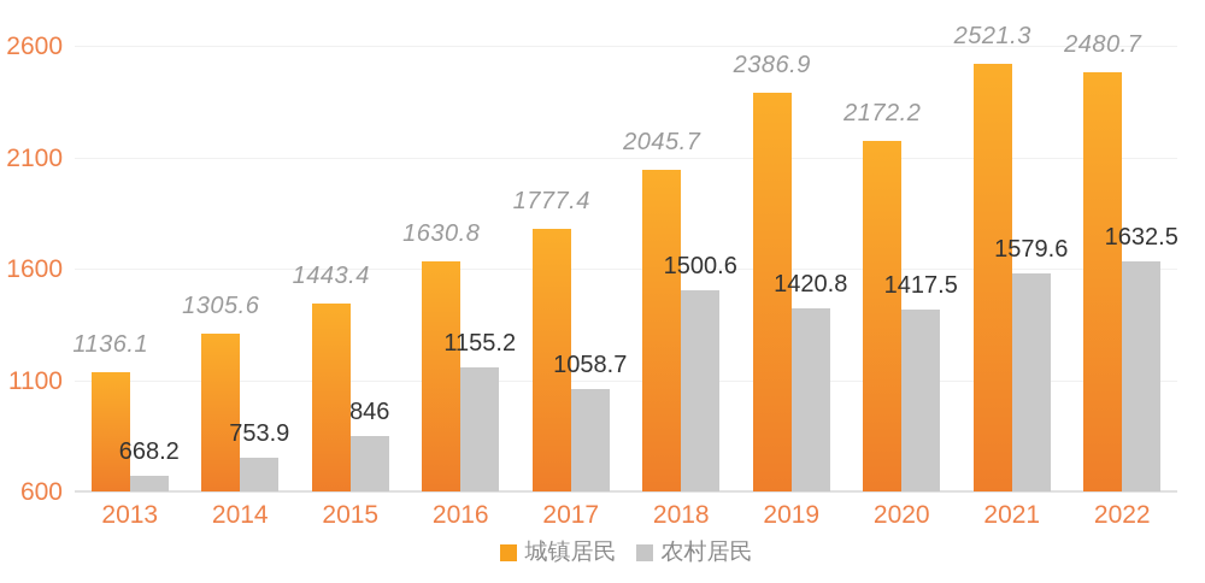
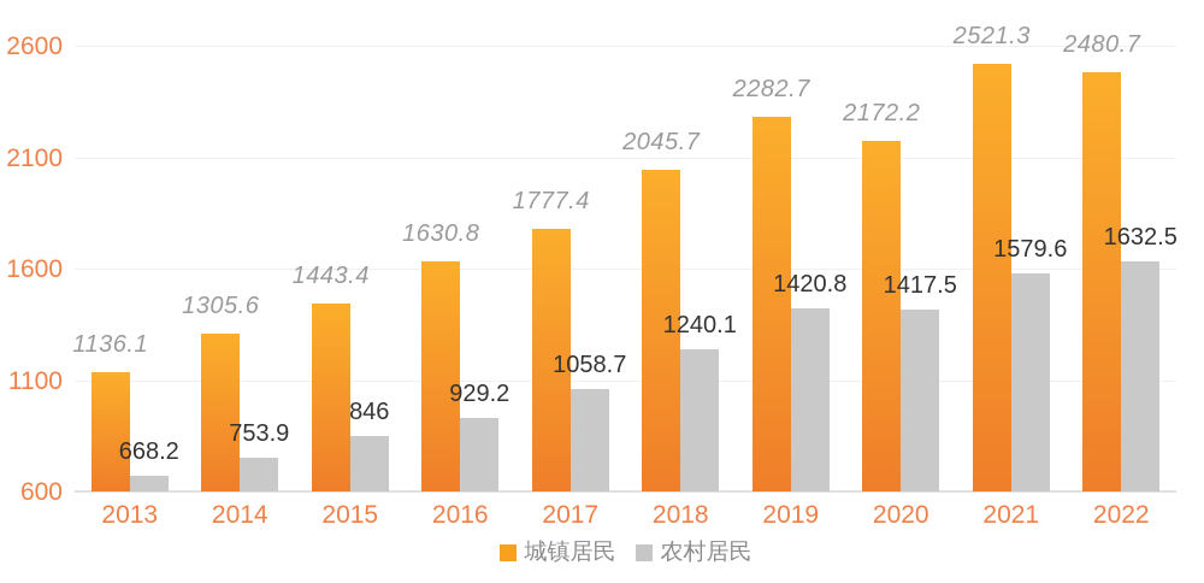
农村居民/2016: 1155.2 -> 929.2
农村居民/2018: 1500.6 -> 1240.1
城镇居民/2019: 2386.9 -> 2282.7
